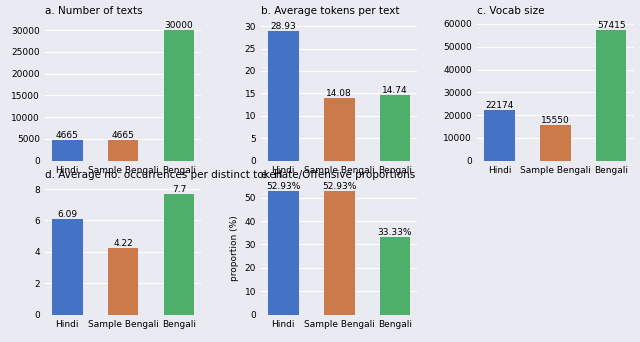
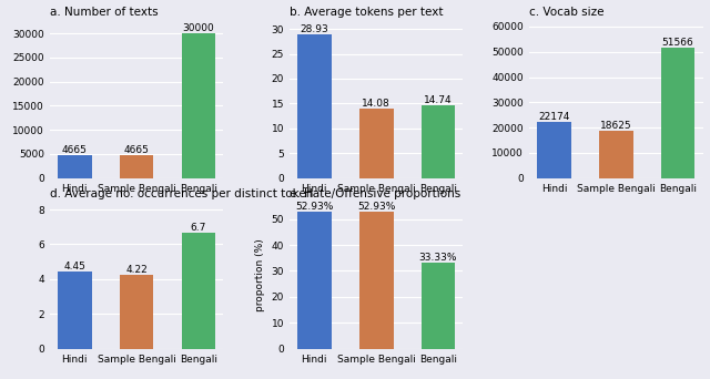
c. Vocab size/Sample Bengali: 15550 -> 18625
c. Vocab size/Bengali: 57415 -> 51566
d. Average no. occurrences per distinct token/Hindi: 6.09 -> 4.45
d. Average no. occurrences per distinct token/Bengali: 7.7 -> 6.7
